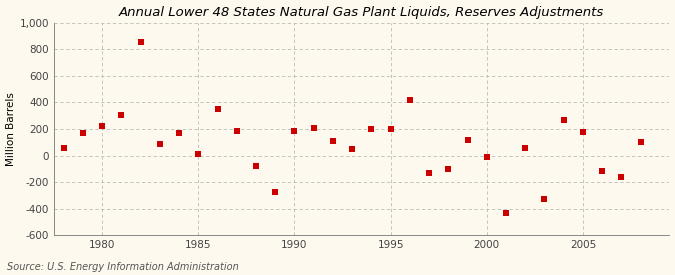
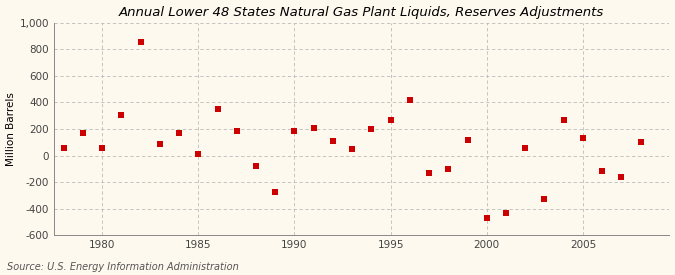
1980: 220 -> 60
1995: 200 -> 270
2000: -10 -> -470
2005: 180 -> 130
